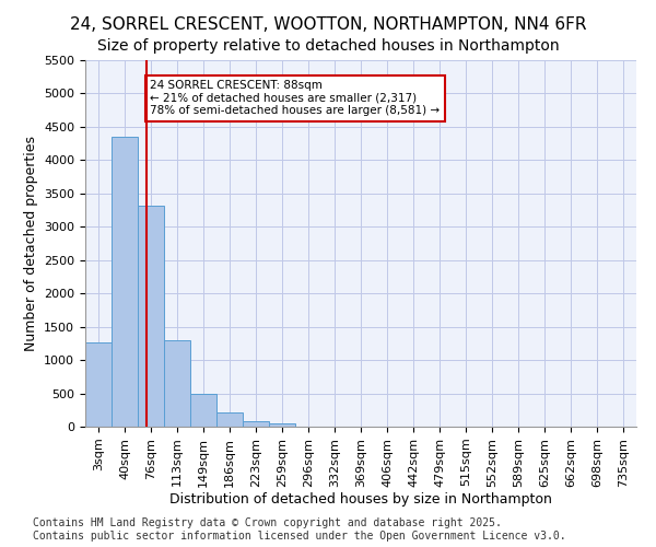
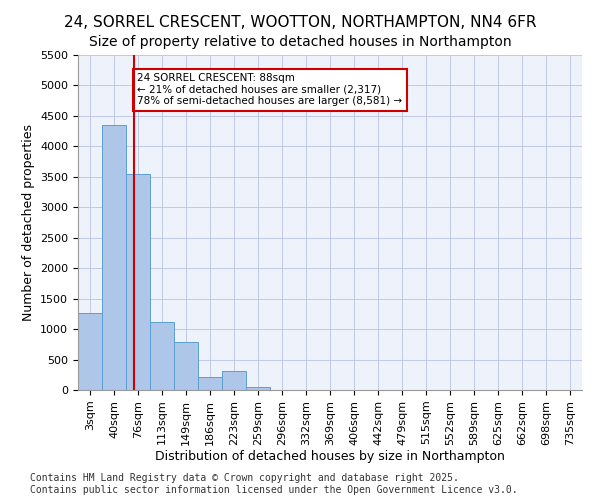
76sqm: 3320 -> 3540
113sqm: 1290 -> 1120
149sqm: 500 -> 780
223sqm: 80 -> 320
